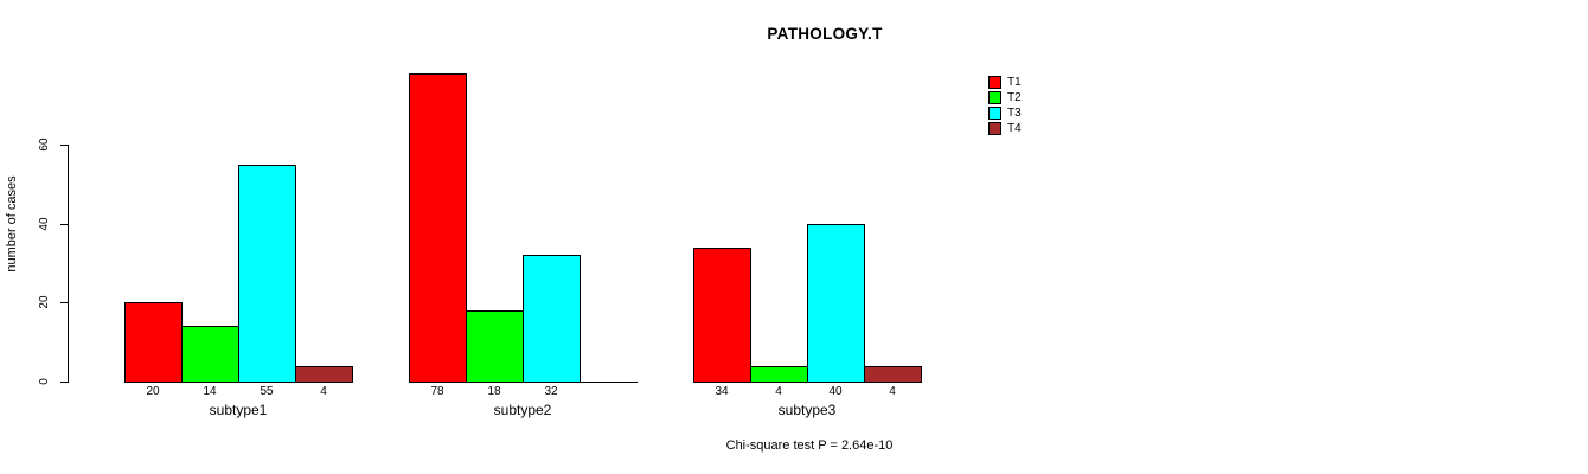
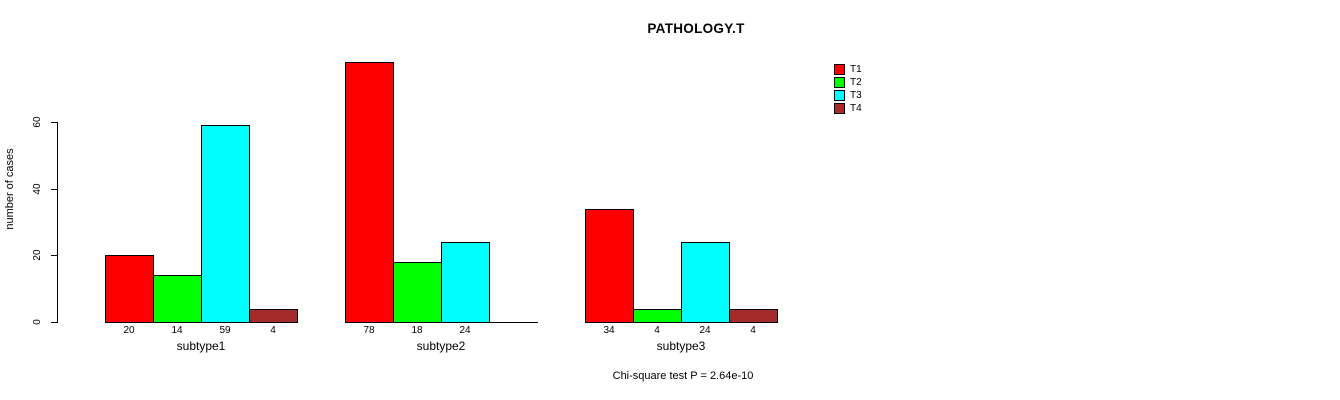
T3/subtype1: 55 -> 59
T3/subtype2: 32 -> 24
T3/subtype3: 40 -> 24
